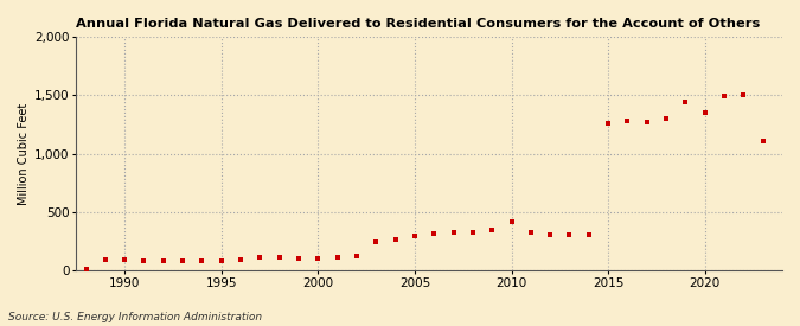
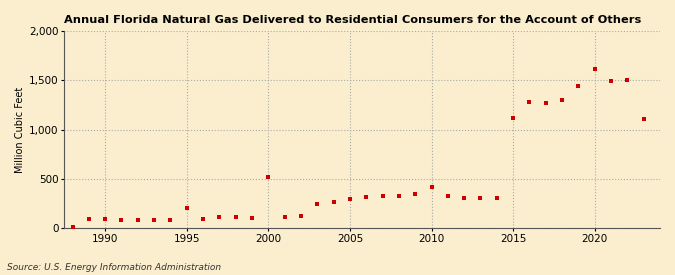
1995: 80 -> 200
2000: 100 -> 520
2015: 1,260 -> 1,120
2020: 1,360 -> 1,620
